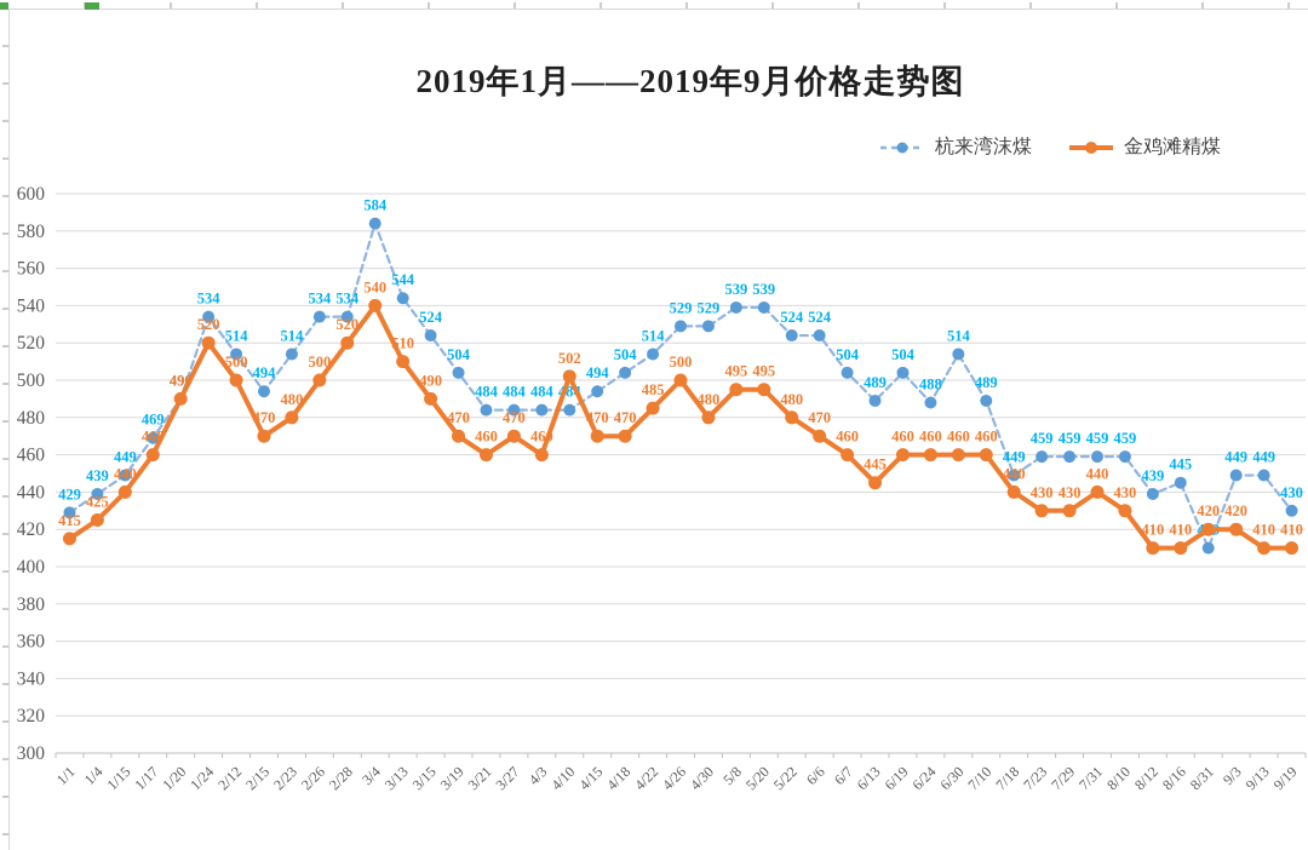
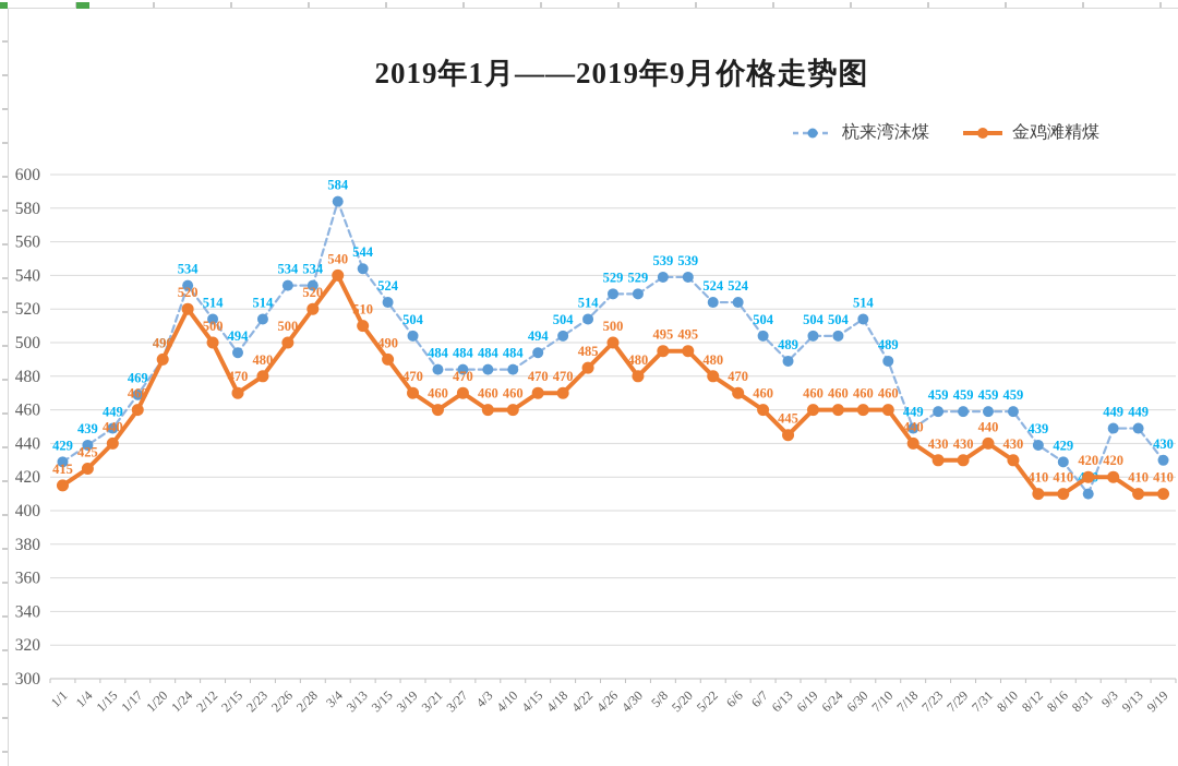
金鸡滩精煤/4/10: 502 -> 460
杭来湾沫煤/6/24: 488 -> 504
杭来湾沫煤/8/16: 445 -> 429
